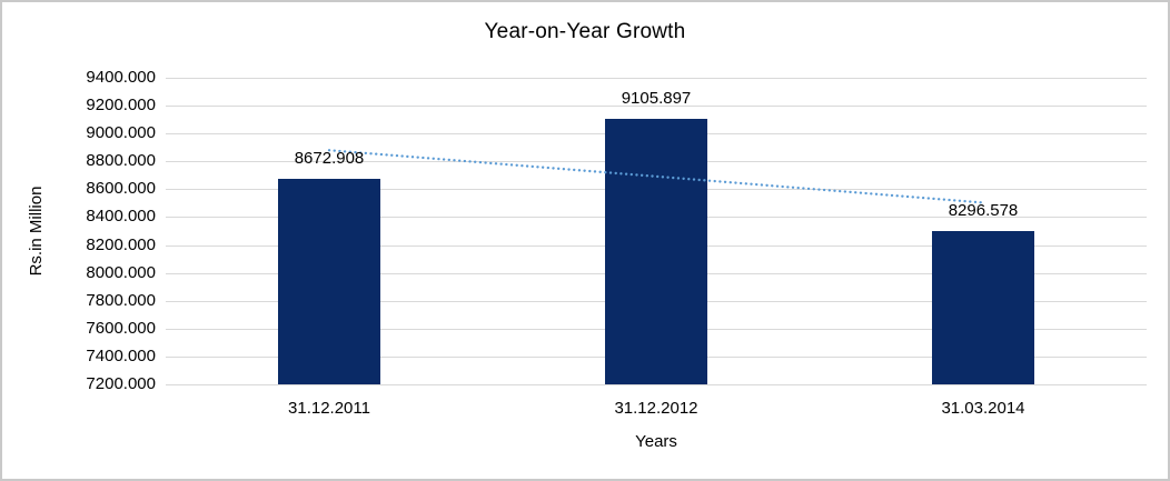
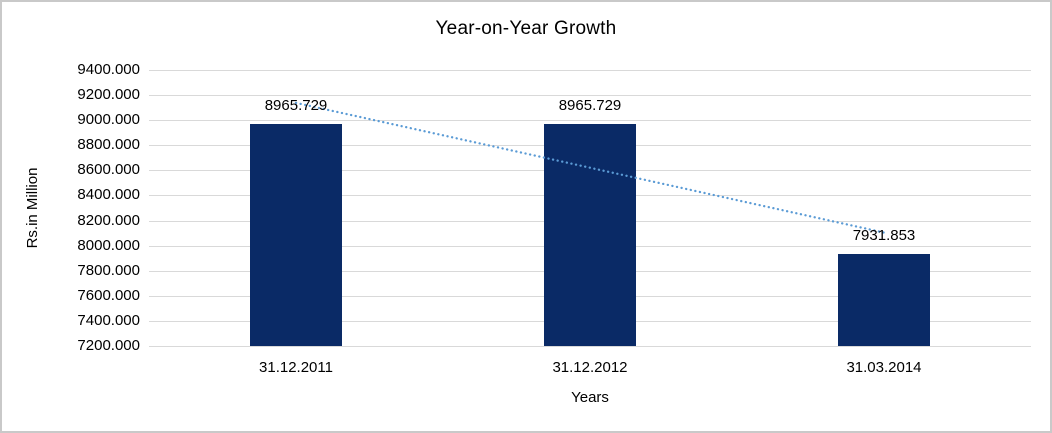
31.12.2011: 8672.908 -> 8965.729
31.12.2012: 9105.897 -> 8965.729
31.03.2014: 8296.578 -> 7931.853
